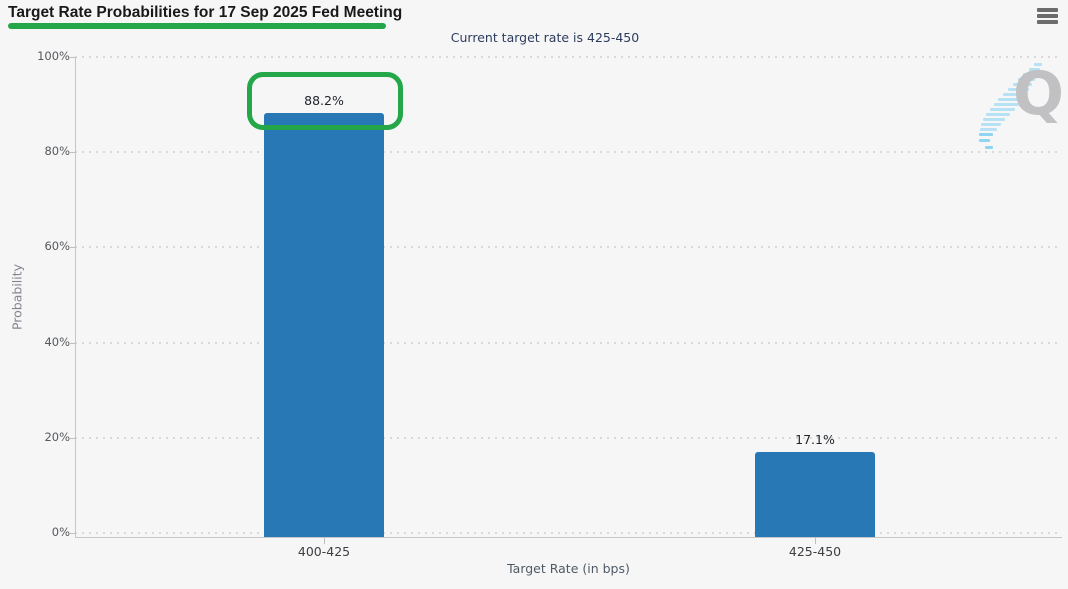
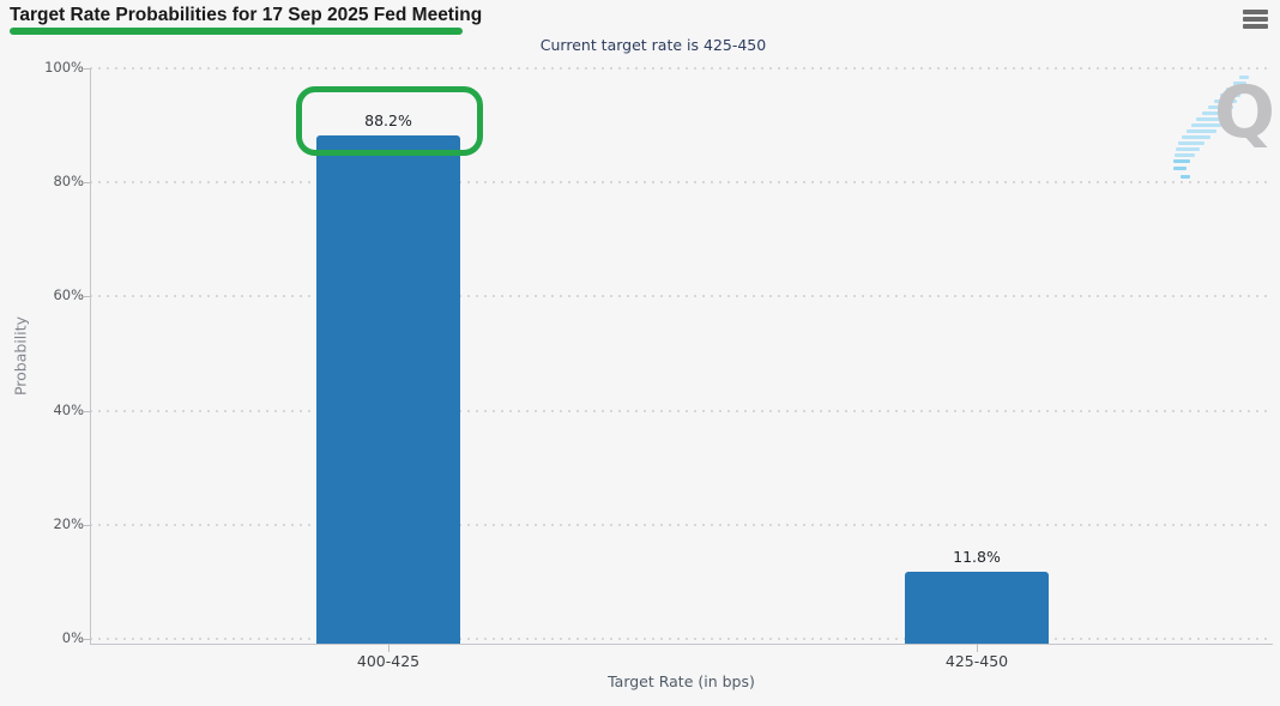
425-450: 17.1% -> 11.8%
